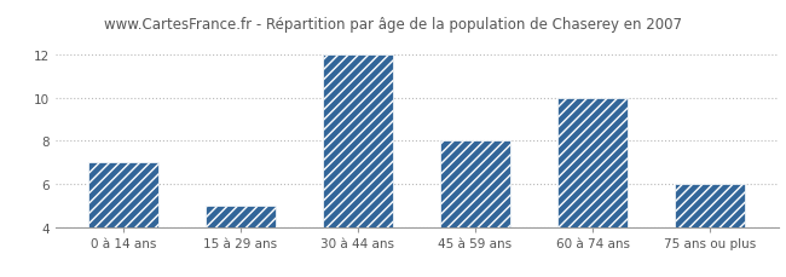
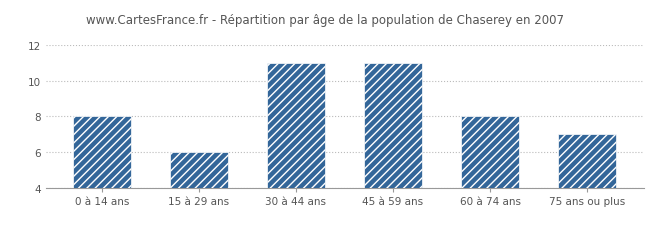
0 à 14 ans: 7 -> 8
15 à 29 ans: 5 -> 6
30 à 44 ans: 12 -> 11
45 à 59 ans: 8 -> 11
60 à 74 ans: 10 -> 8
75 ans ou plus: 6 -> 7
